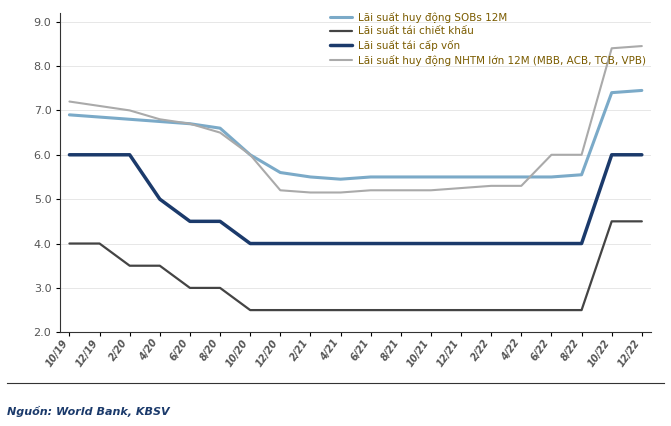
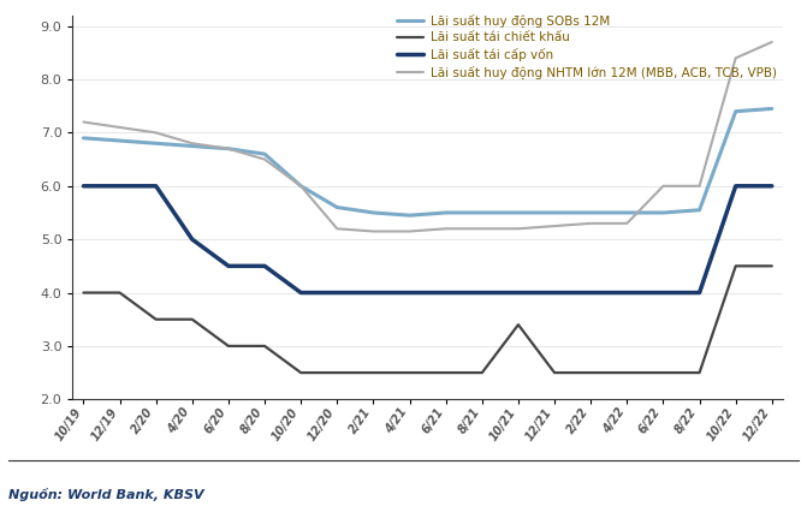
Lãi suất tái chiết khấu/10/21: 2.5 -> 3.4
Lãi suất huy động NHTM lớn 12M (MBB, ACB, TCB, VPB)/12/22: 8.45 -> 8.70
